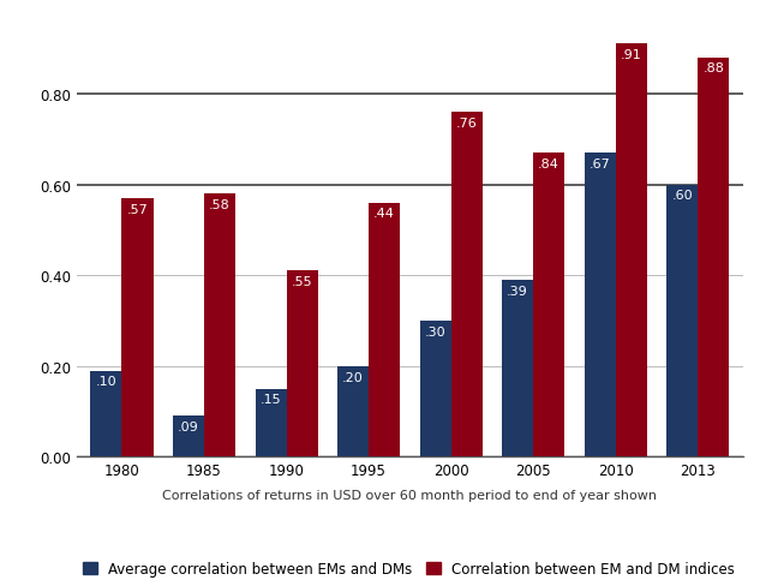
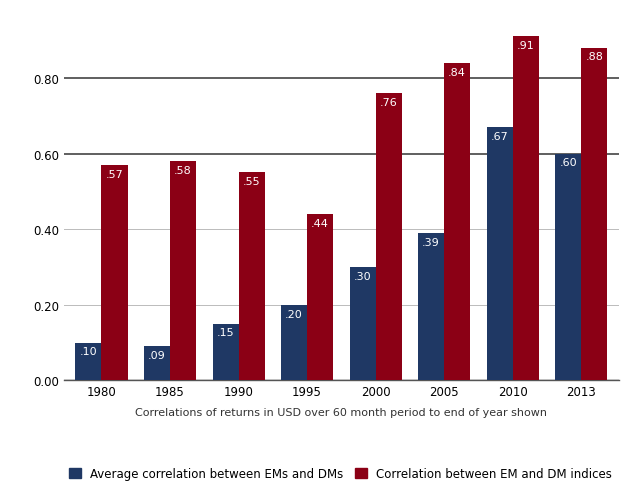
Average correlation between EMs and DMs/1980: 0.19 -> 0.10
Correlation between EM and DM indices/1990: 0.41 -> 0.55
Correlation between EM and DM indices/1995: 0.56 -> 0.44
Correlation between EM and DM indices/2005: 0.67 -> 0.84
